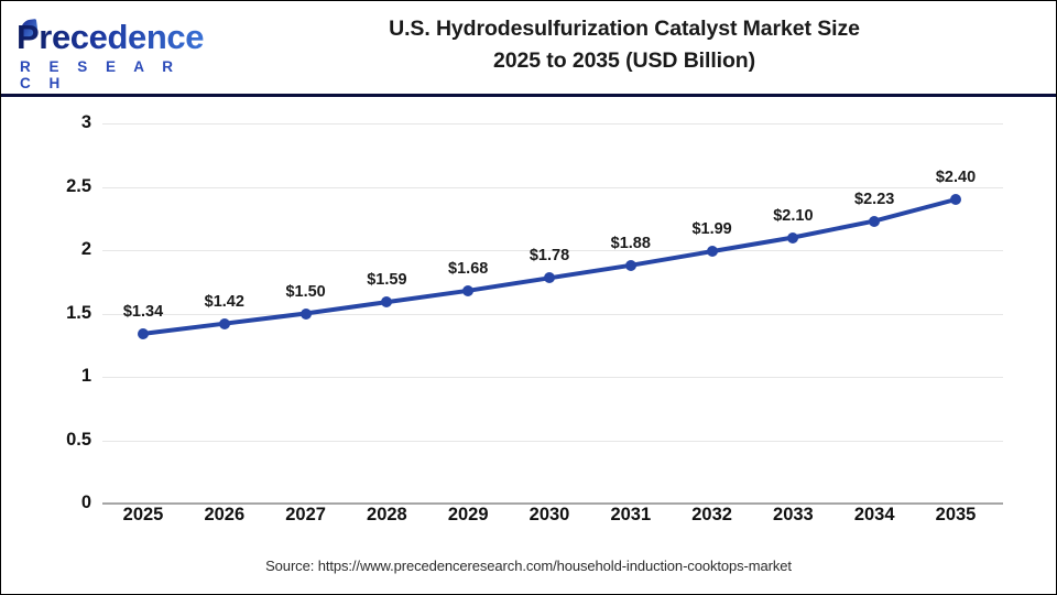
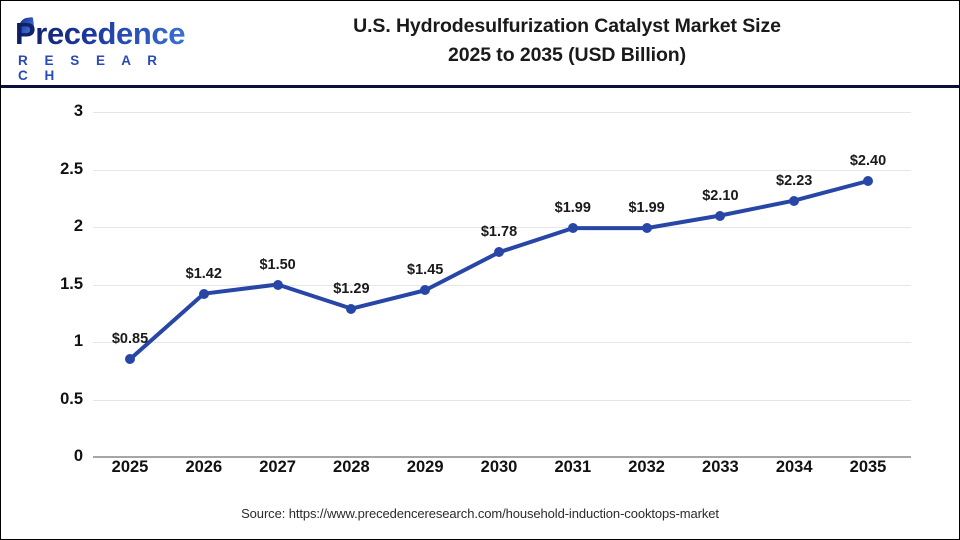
2025: $1.34 -> $0.85
2028: $1.59 -> $1.29
2029: $1.68 -> $1.45
2031: $1.88 -> $1.99
